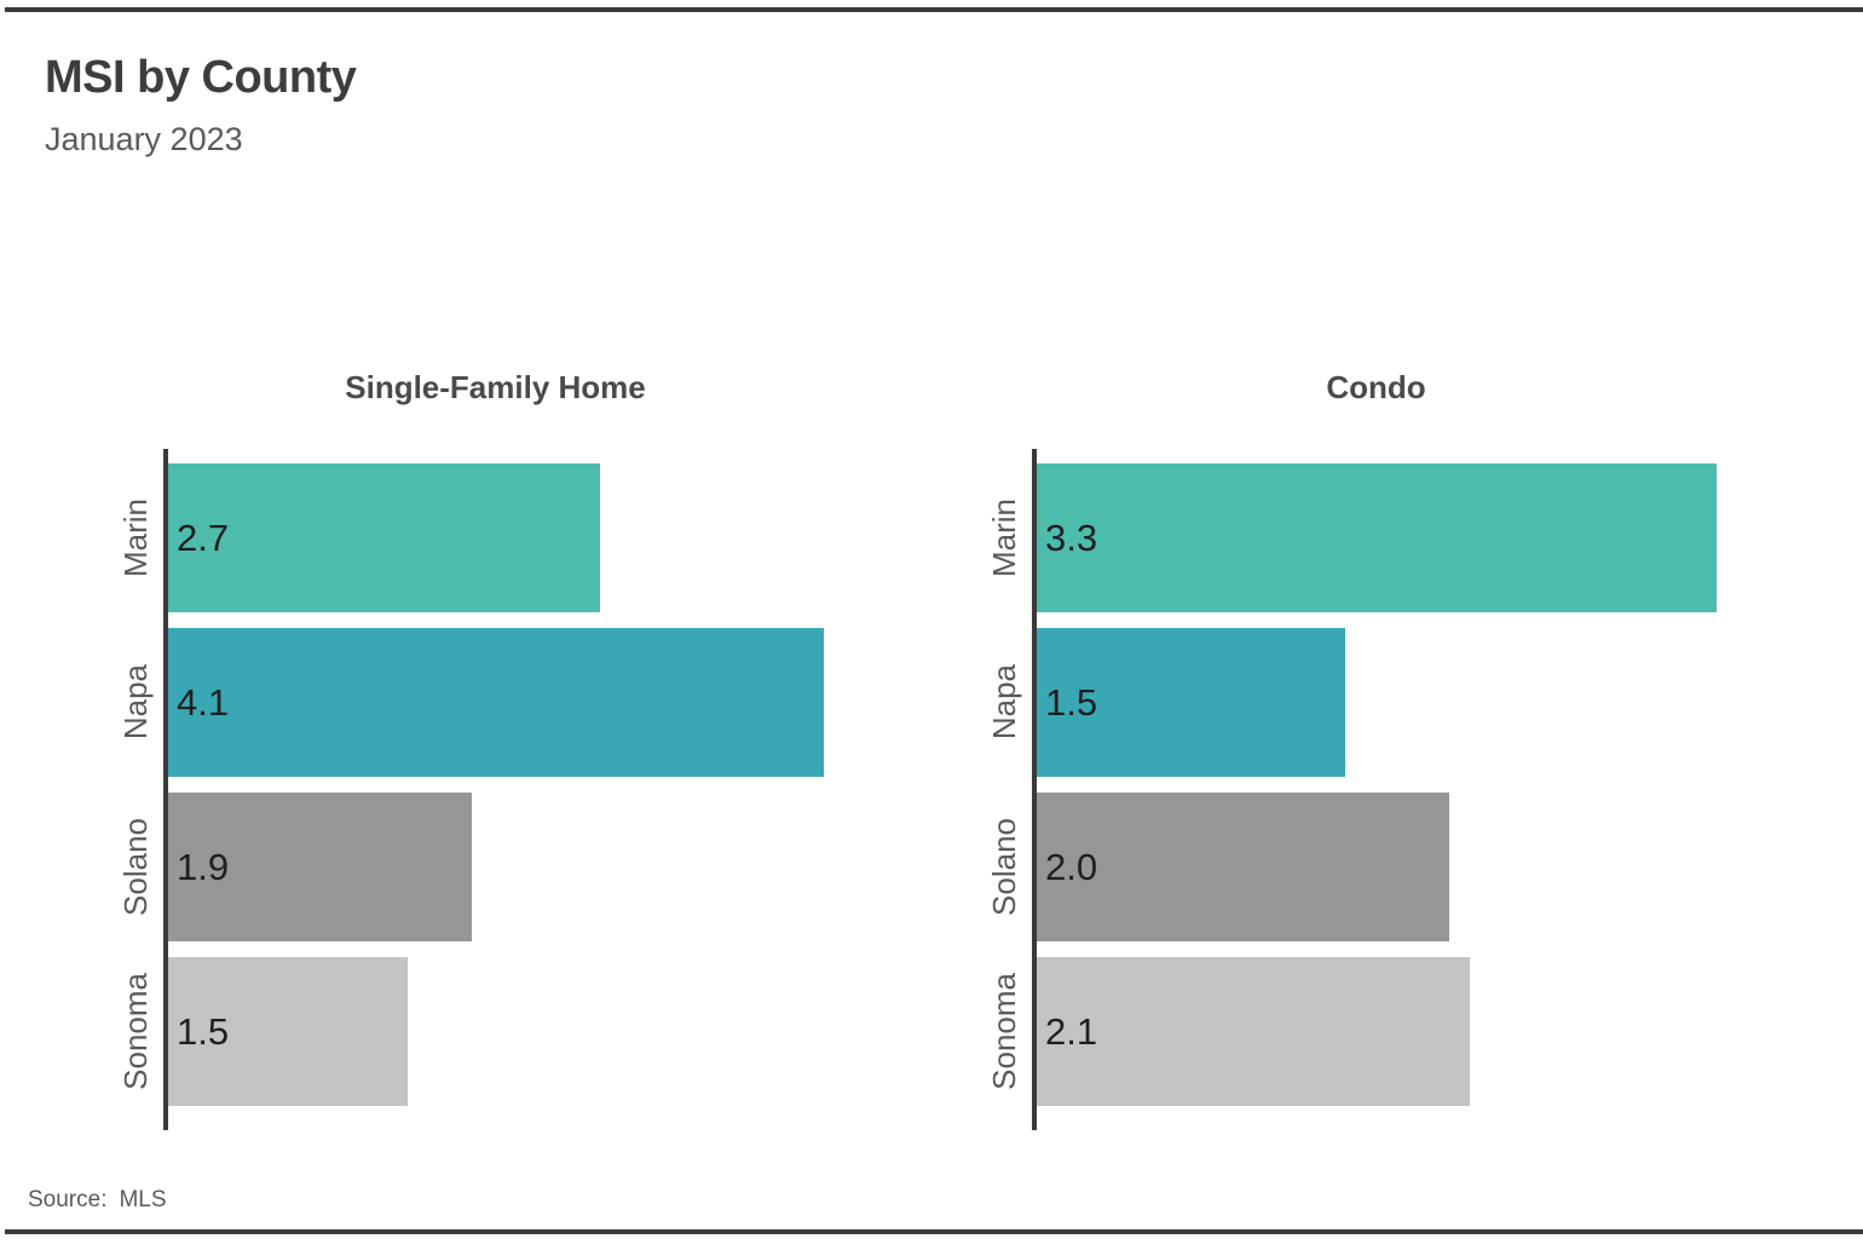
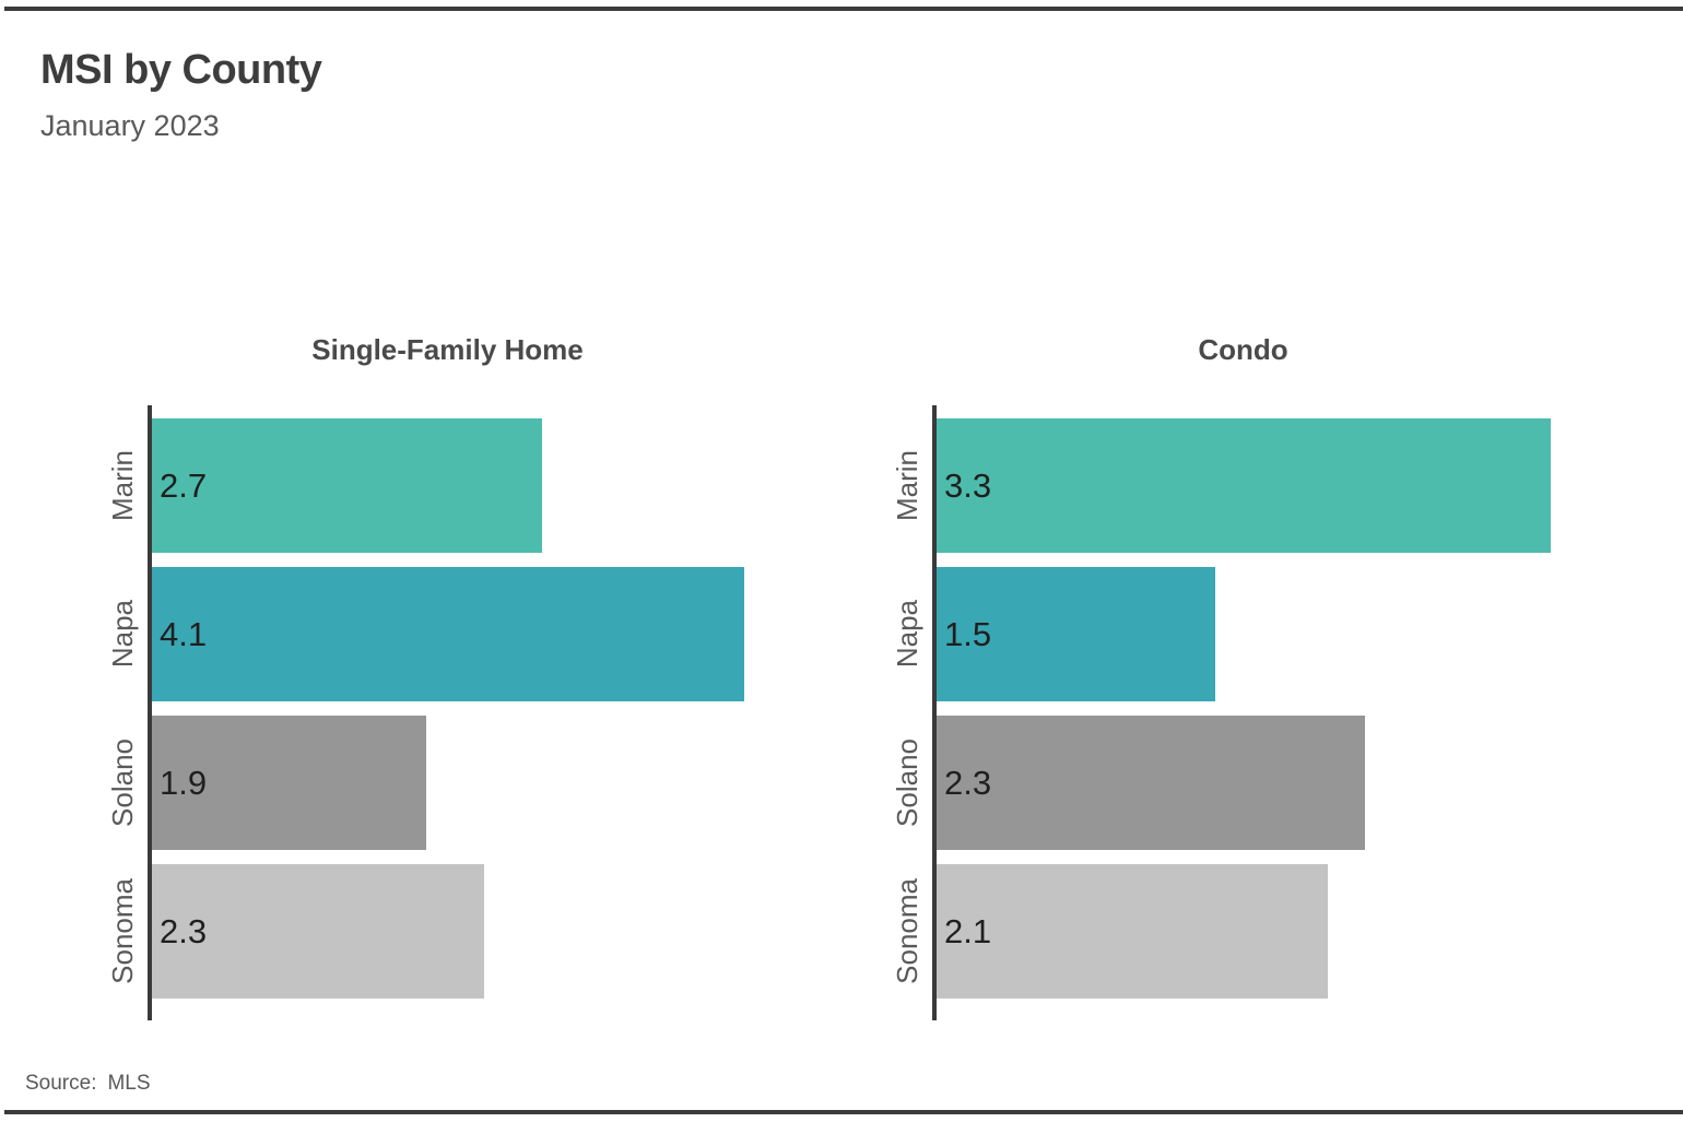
Single-Family Home/Sonoma: 1.5 -> 2.3
Condo/Solano: 2.0 -> 2.3
